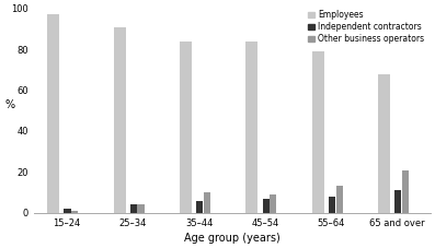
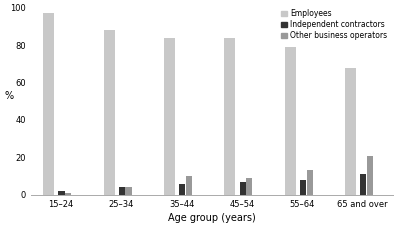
Employees/25–34: 91 -> 88
